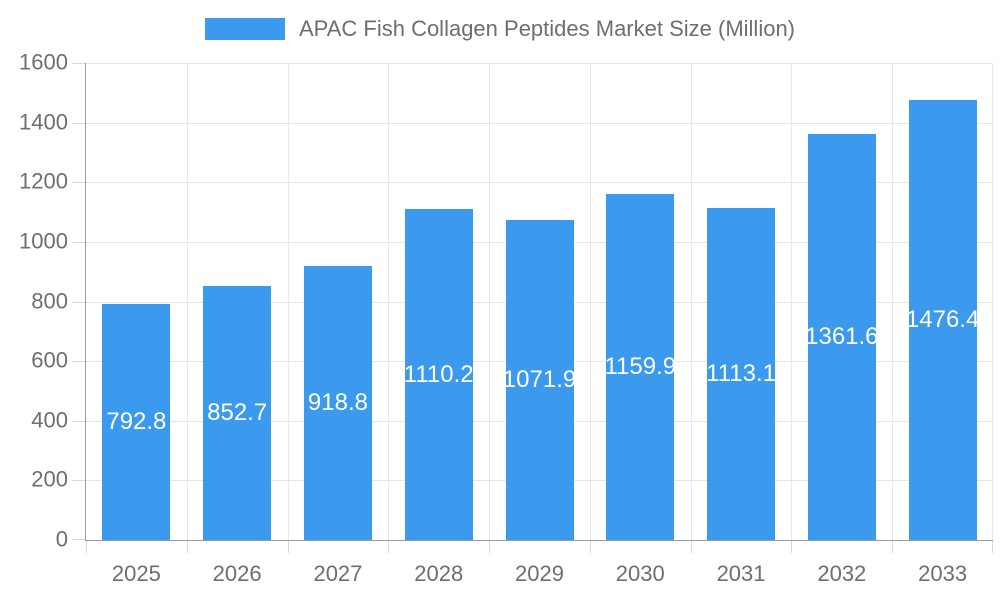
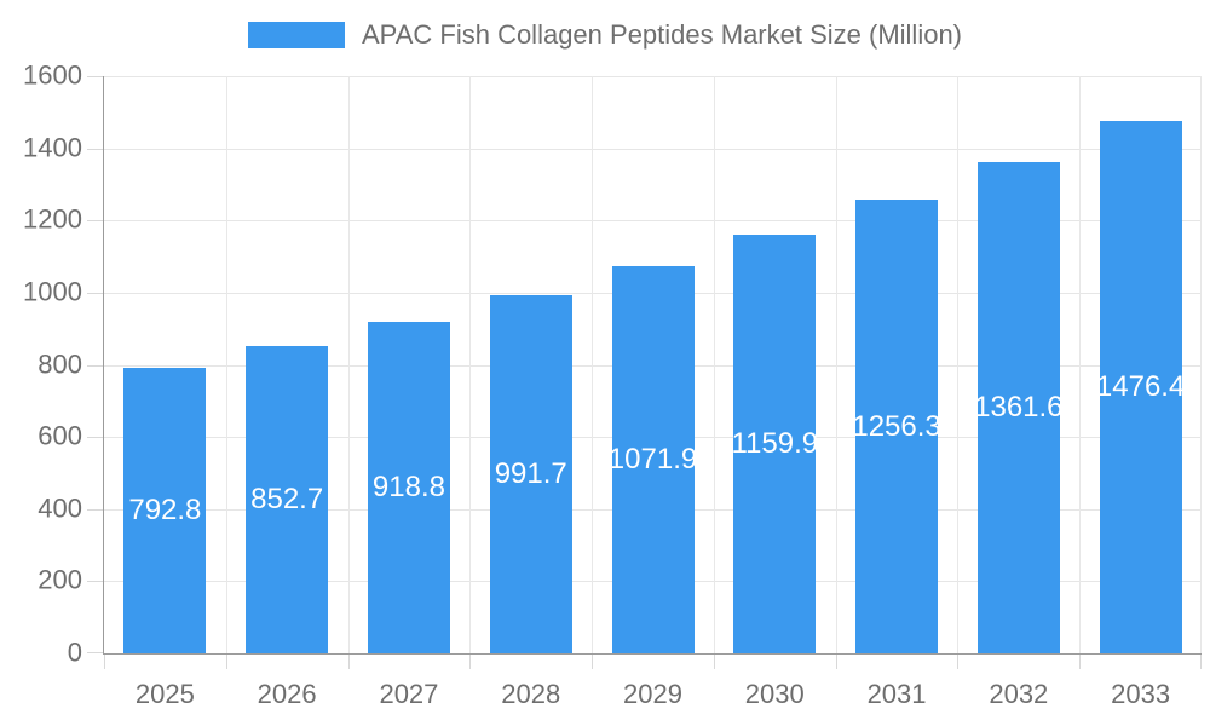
2028: 1110.2 -> 991.7
2031: 1113.1 -> 1256.3
